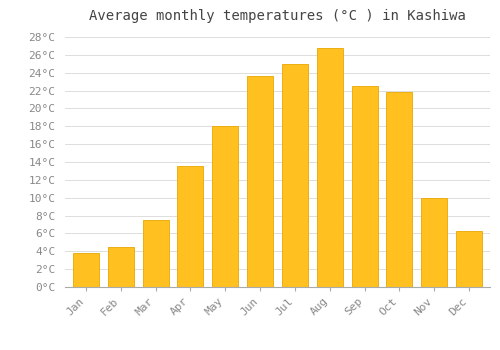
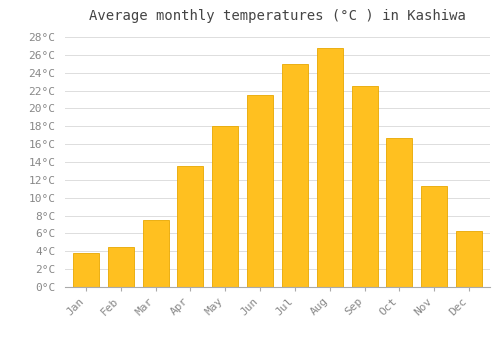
Jun: 23.6°C -> 21.5°C
Oct: 21.8°C -> 16.7°C
Nov: 10.0°C -> 11.3°C
